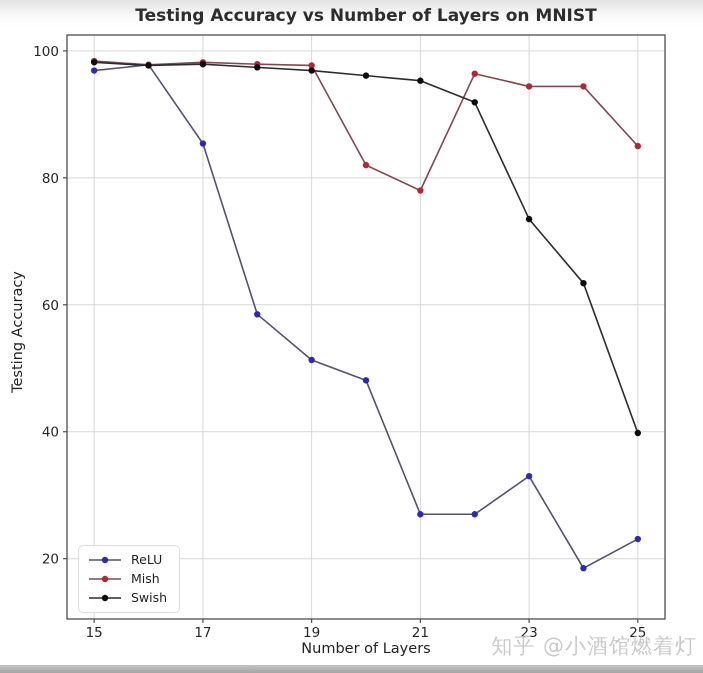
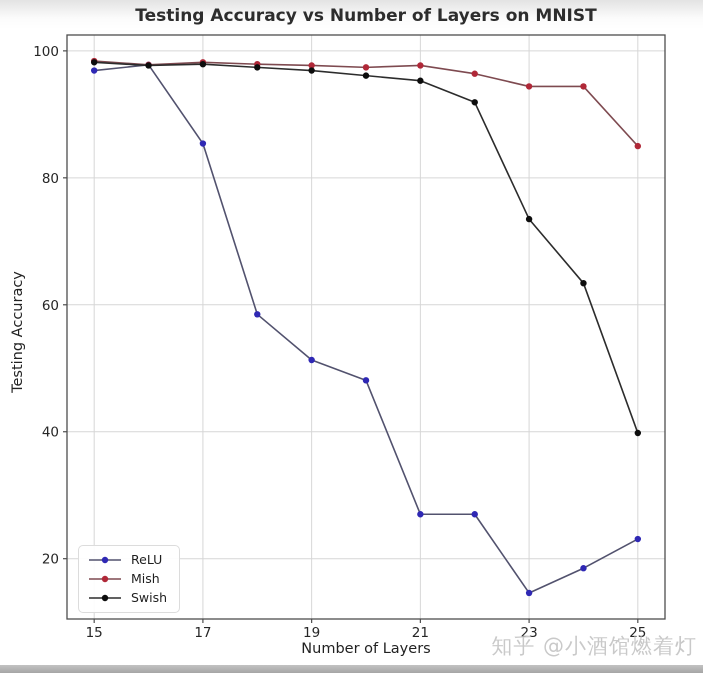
Mish/20: 82 -> 97
Mish/21: 78 -> 98
ReLU/23: 33 -> 15
